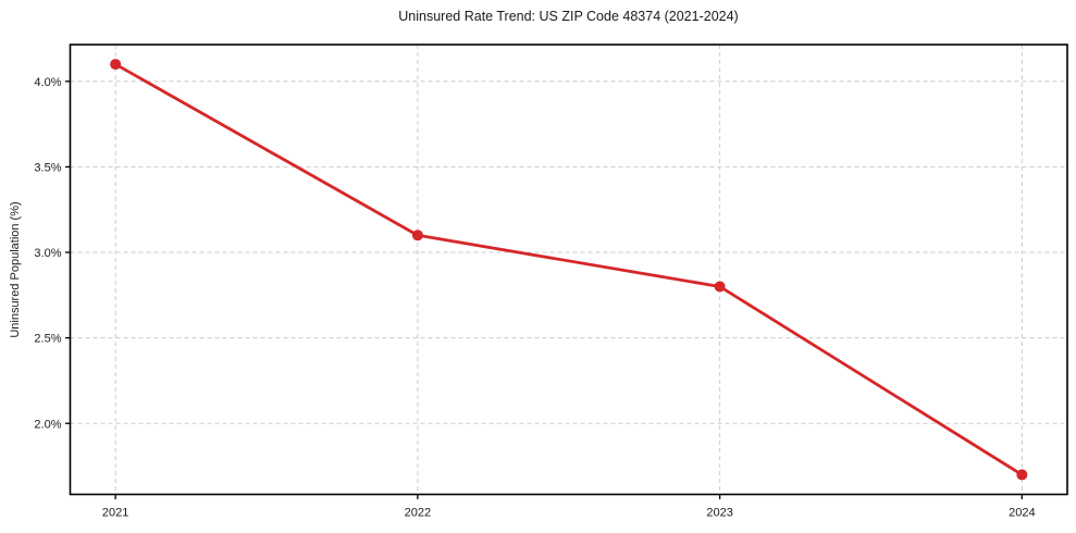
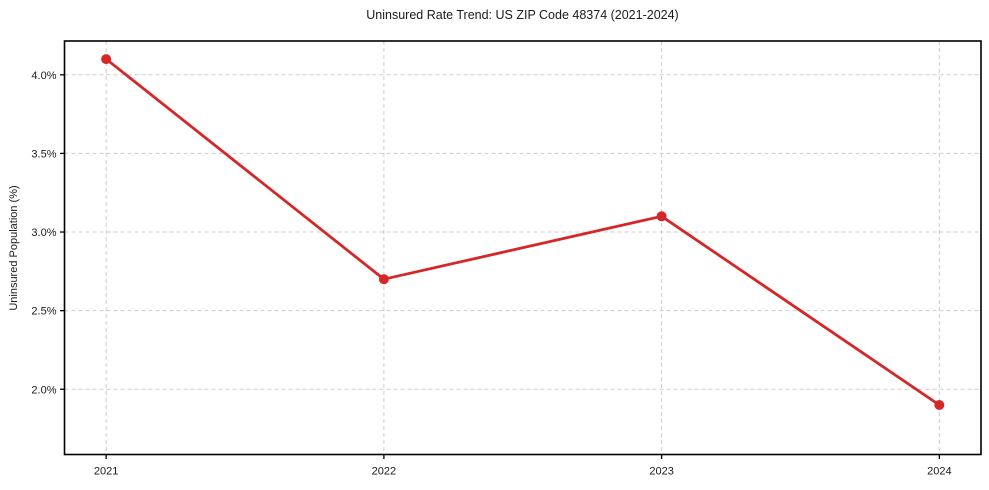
2022: 3.1% -> 2.7%
2023: 2.8% -> 3.1%
2024: 1.7% -> 1.9%
